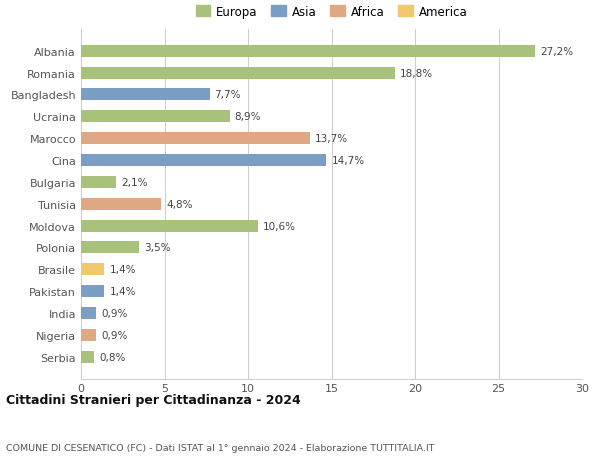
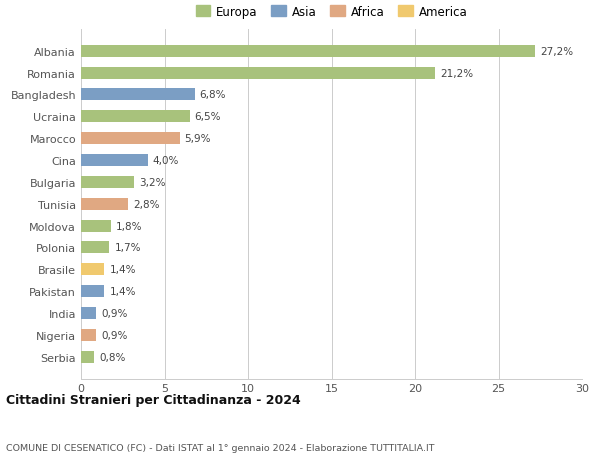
Romania: 18,8% -> 21,2%
Bangladesh: 7,7% -> 6,8%
Ucraina: 8,9% -> 6,5%
Marocco: 13,7% -> 5,9%
Cina: 14,7% -> 4,0%
Bulgaria: 2,1% -> 3,2%
Tunisia: 4,8% -> 2,8%
Moldova: 10,6% -> 1,8%
Polonia: 3,5% -> 1,7%
